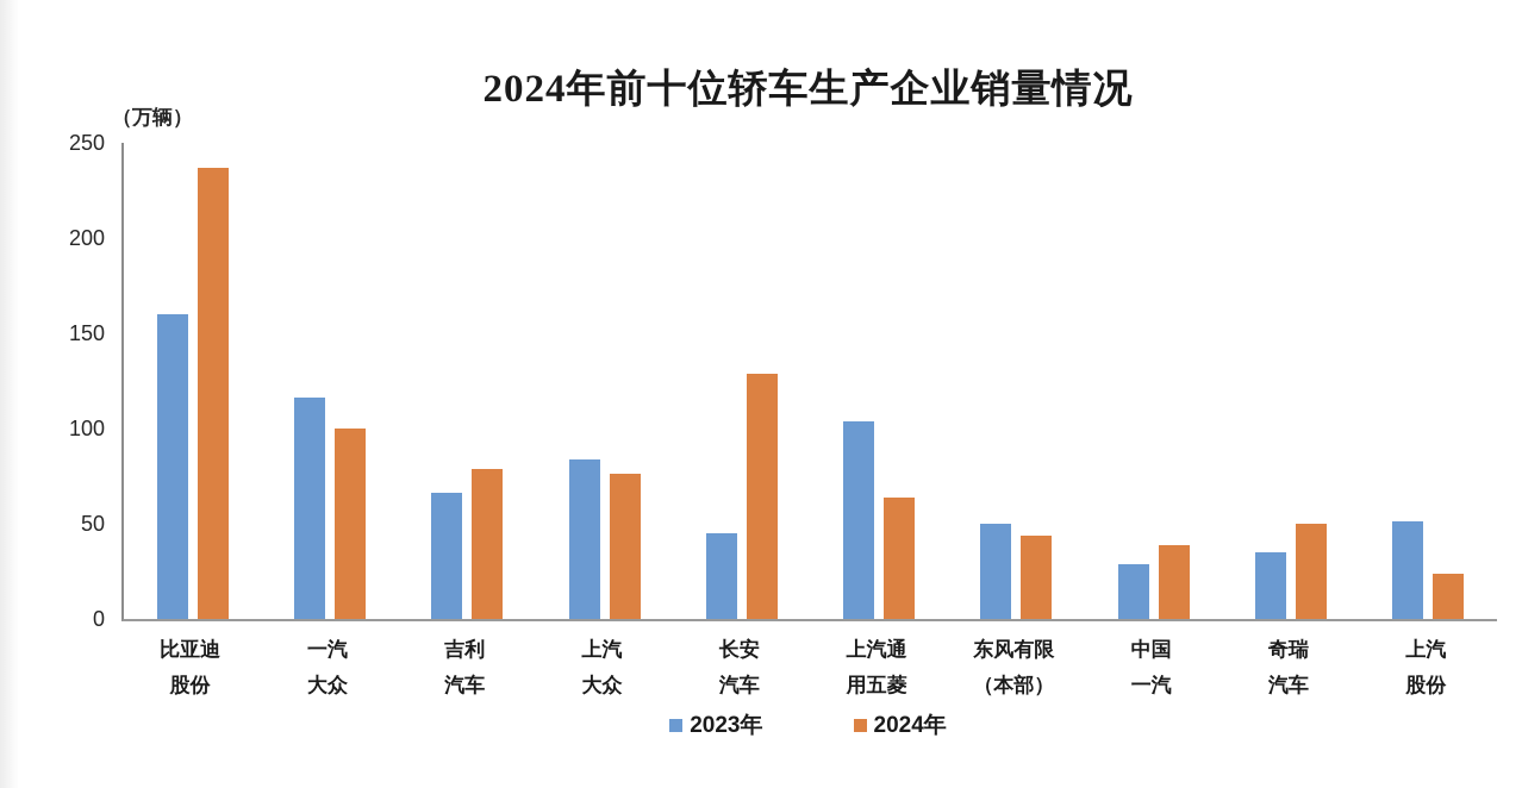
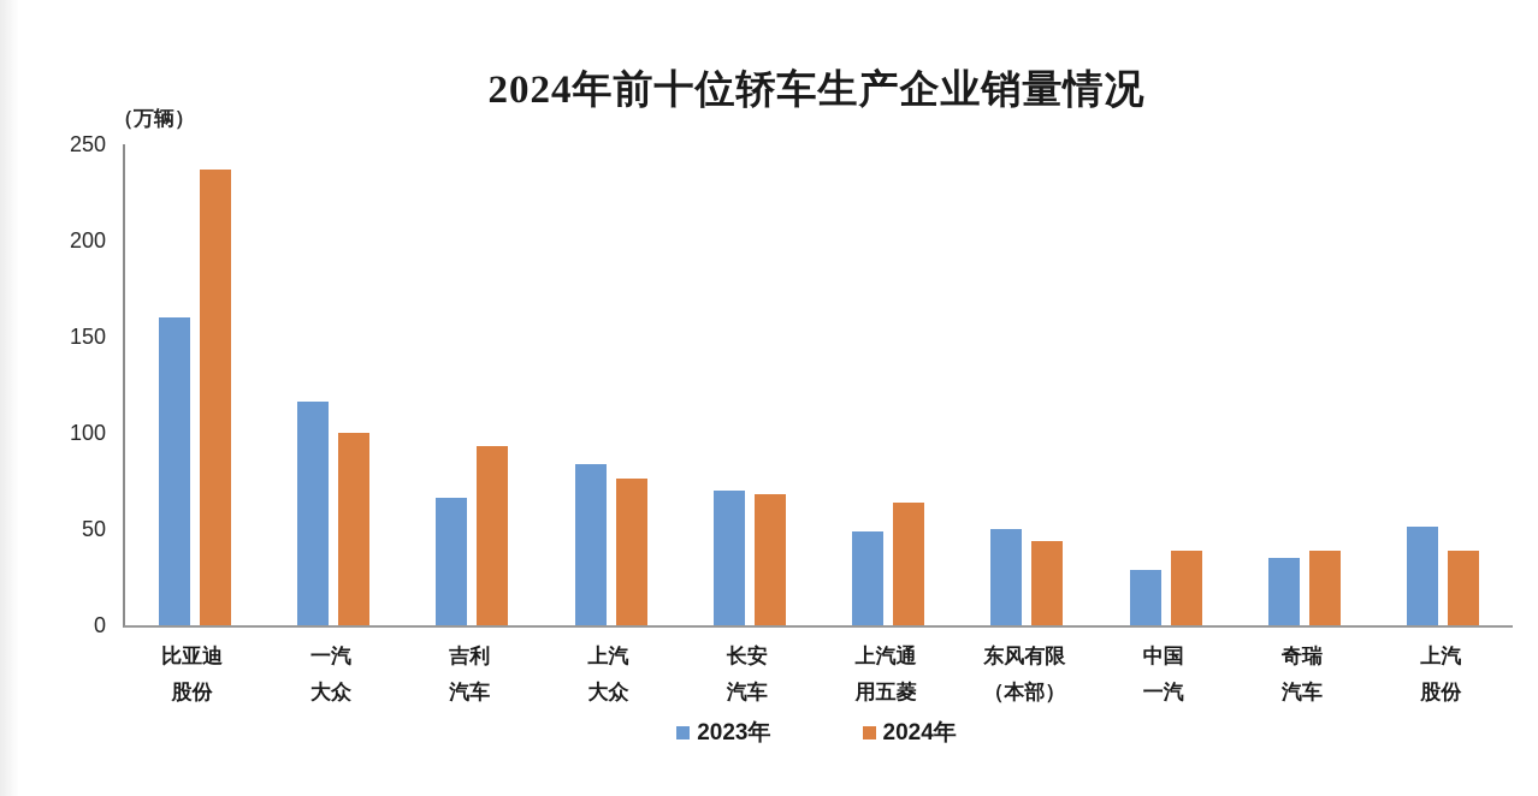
2024年/吉利 汽车: 79 -> 93
2023年/长安 汽车: 45 -> 70
2024年/长安 汽车: 129 -> 68
2023年/上汽通 用五菱: 104 -> 49
2024年/奇瑞 汽车: 50 -> 39
2024年/上汽 股份: 24 -> 39
